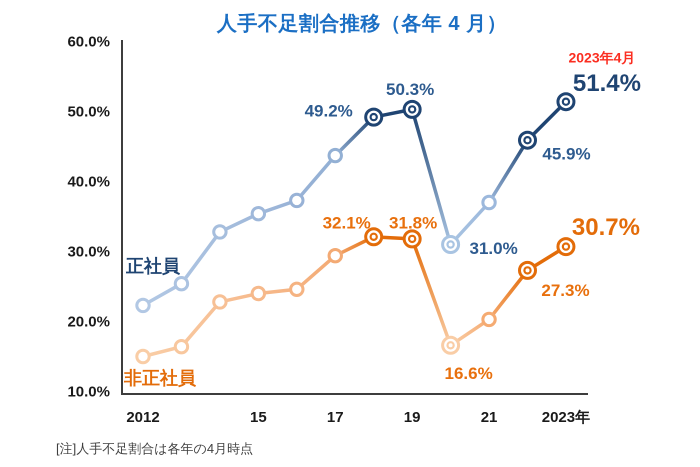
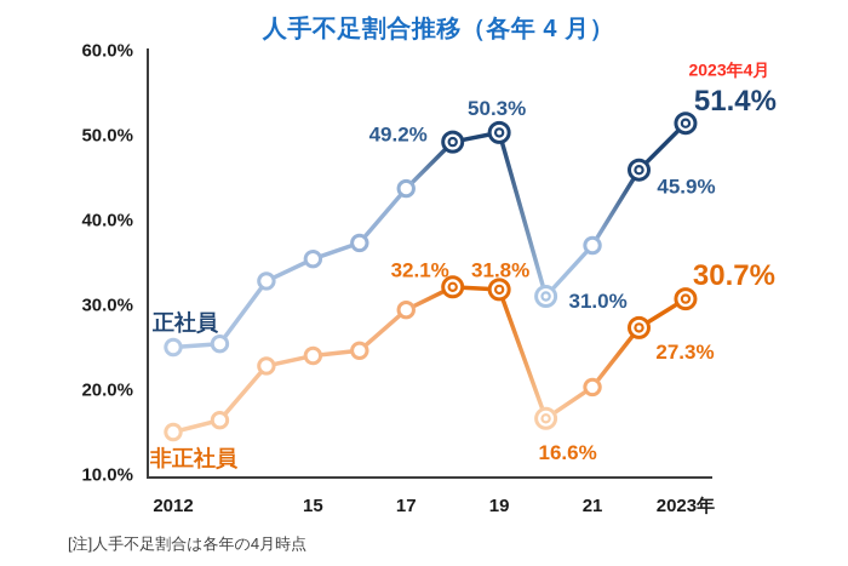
正社員/2012: 22% -> 25%
